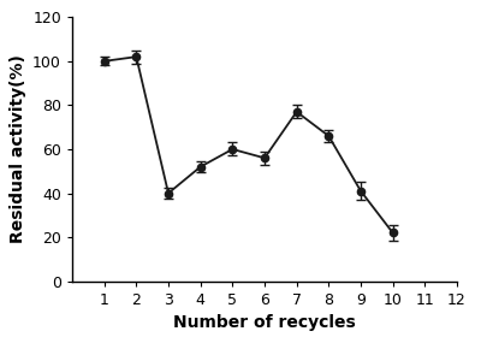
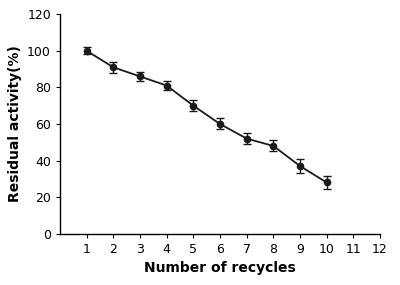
2: 102 -> 91
3: 40 -> 86
4: 52 -> 81
5: 60 -> 70
6: 56 -> 60
7: 77 -> 52
8: 66 -> 48
9: 41 -> 37
10: 22 -> 28
